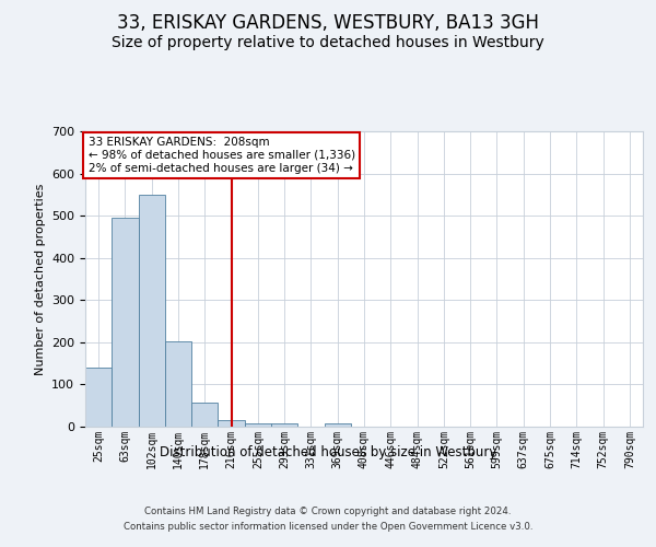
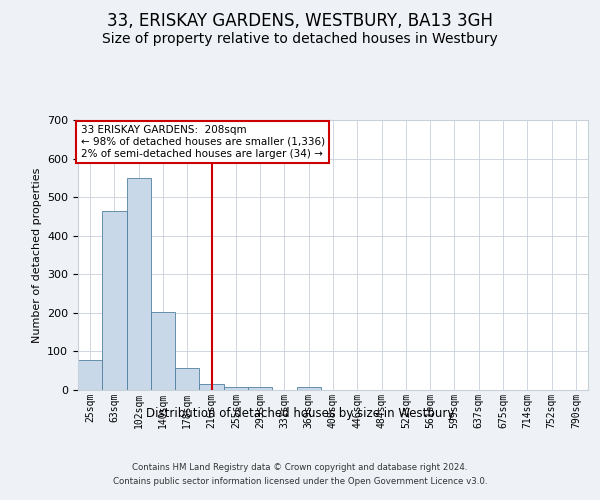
25sqm: 140 -> 78
63sqm: 495 -> 463
